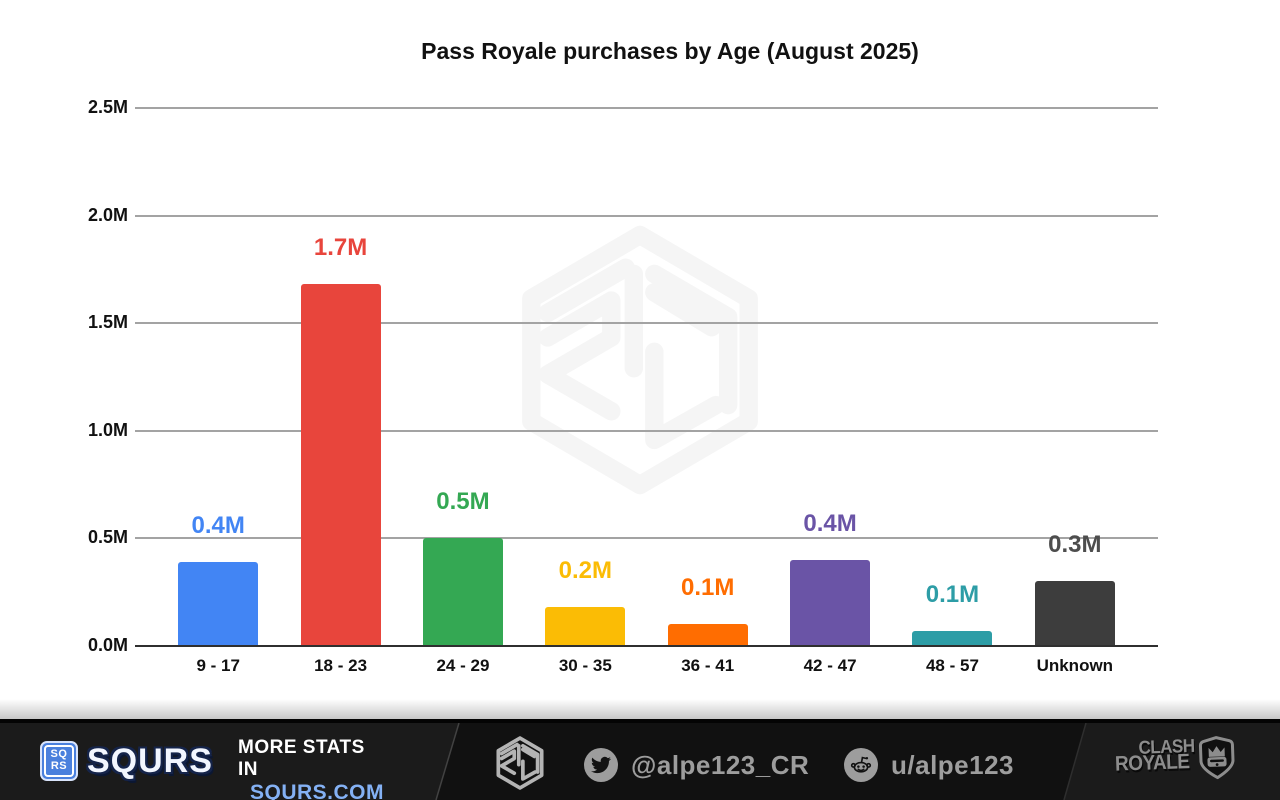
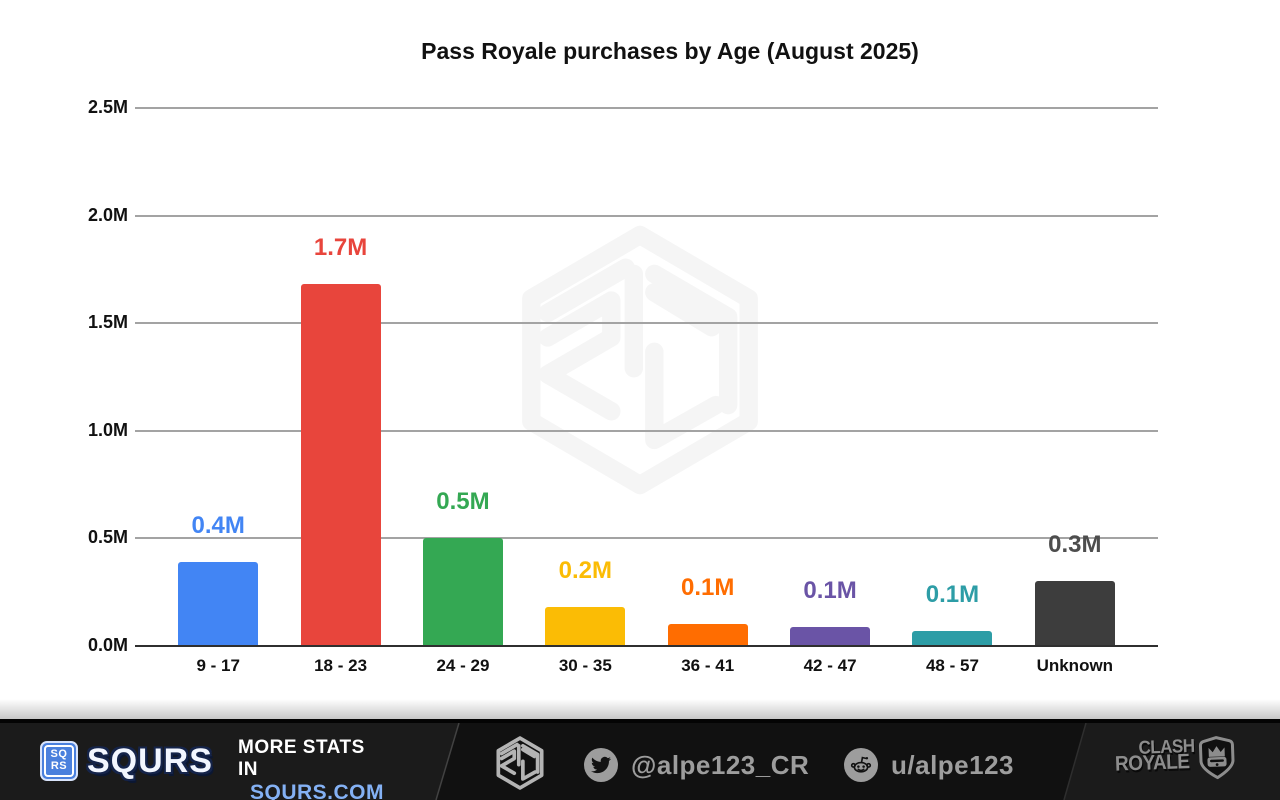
42 - 47: 0.4M -> 0.1M
